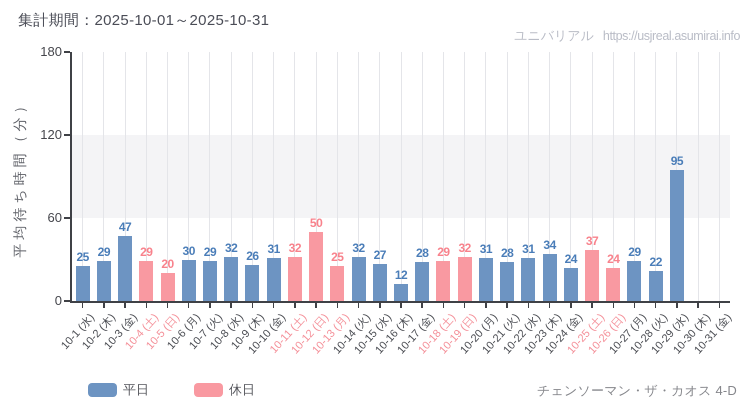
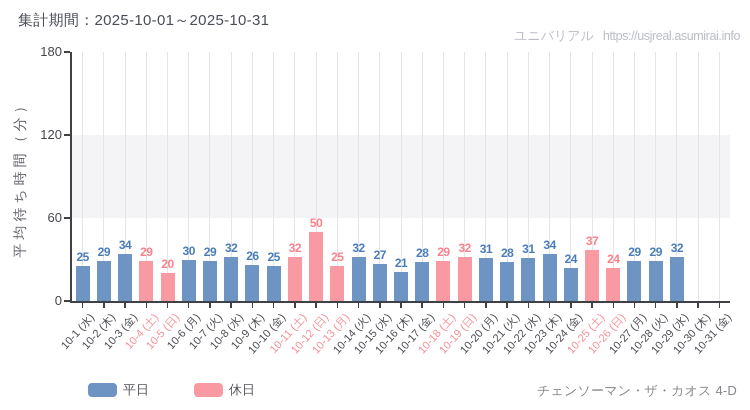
10-3 (金): 47 -> 34
10-10 (金): 31 -> 25
10-16 (木): 12 -> 21
10-28 (火): 22 -> 29
10-29 (水): 95 -> 32
